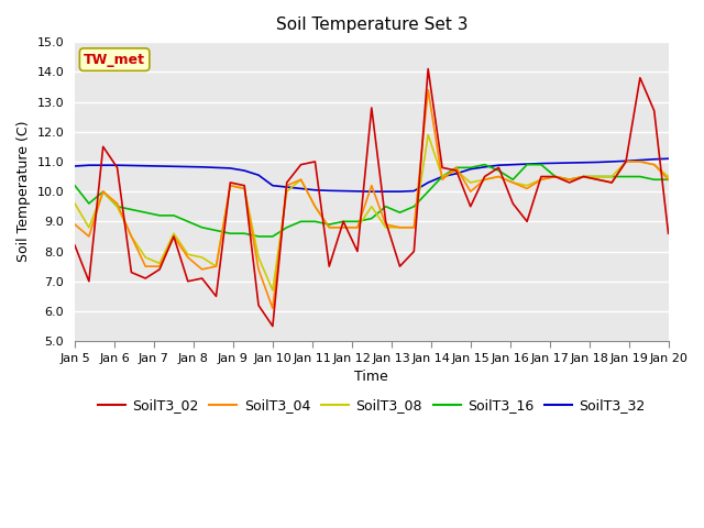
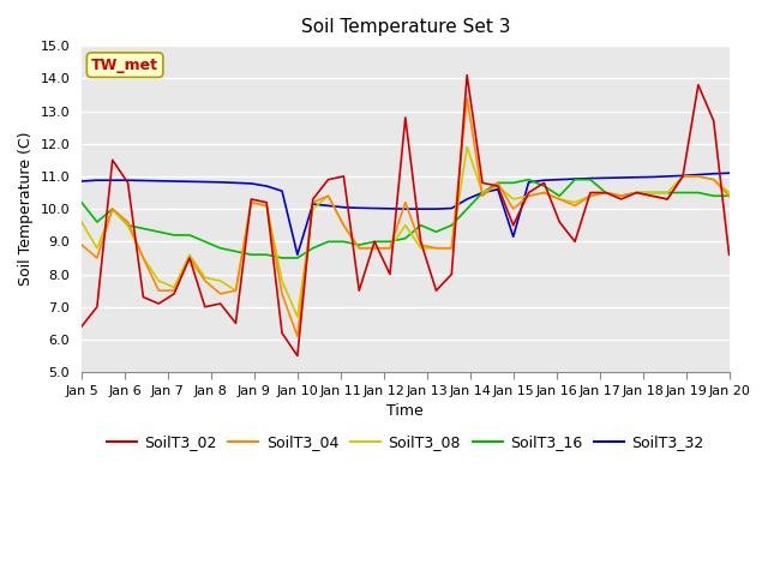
SoilT3_02/Jan 5: 8.2 -> 6.4
SoilT3_32/Jan 10: 10.20 -> 8.60
SoilT3_32/Jan 15: 10.75 -> 9.15
